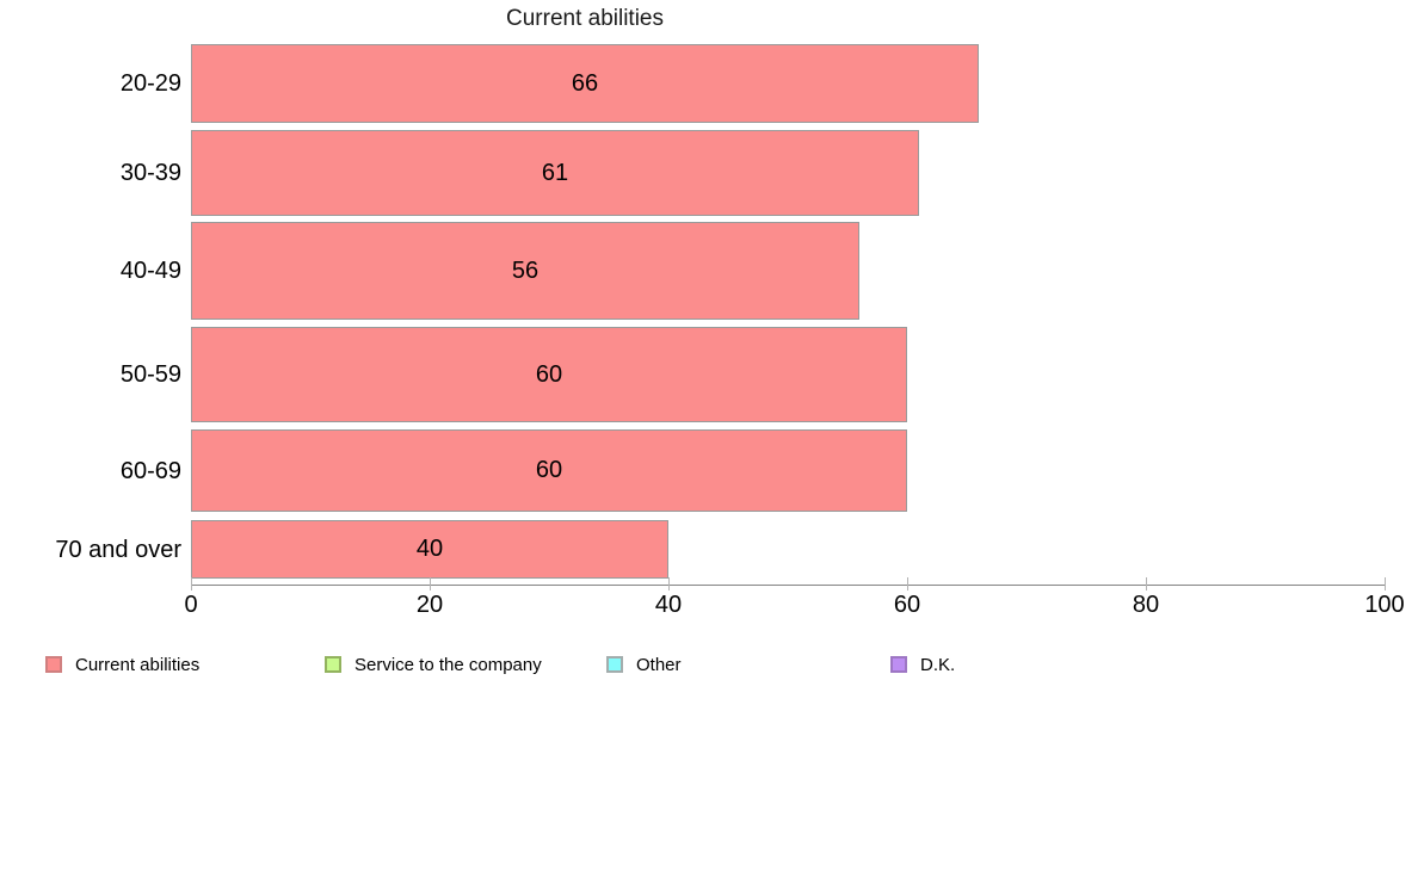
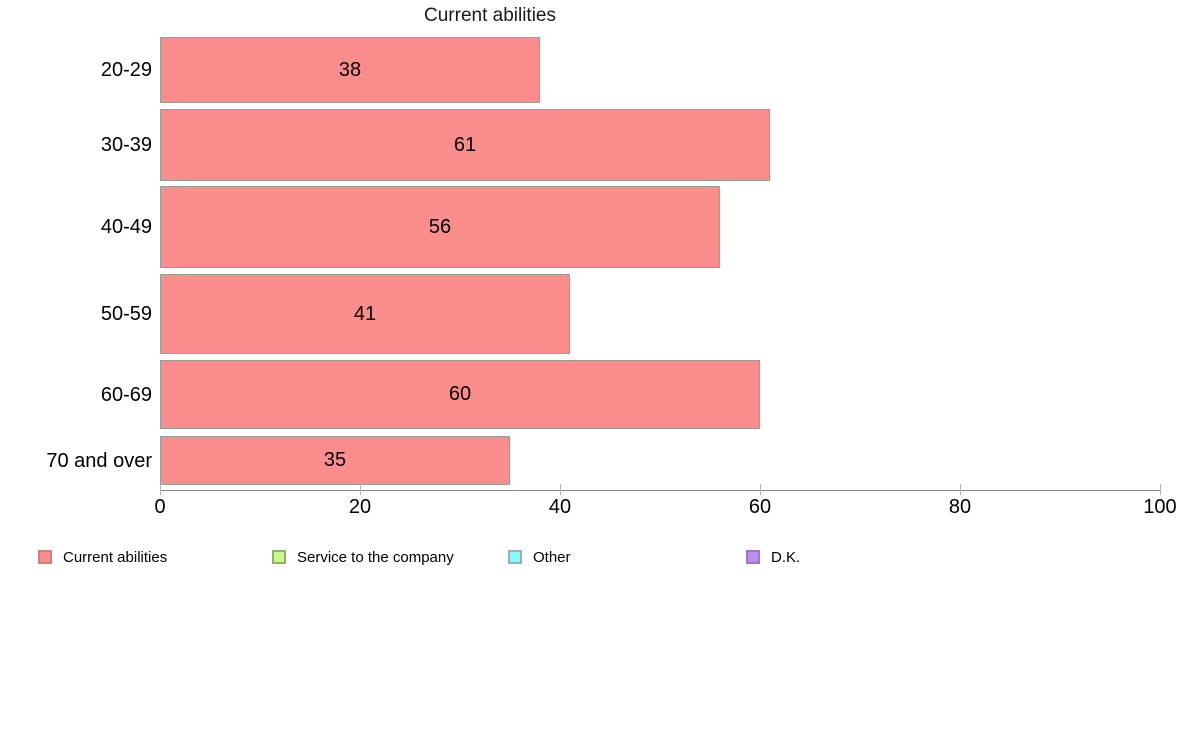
20-29: 66 -> 38
50-59: 60 -> 41
70 and over: 40 -> 35
